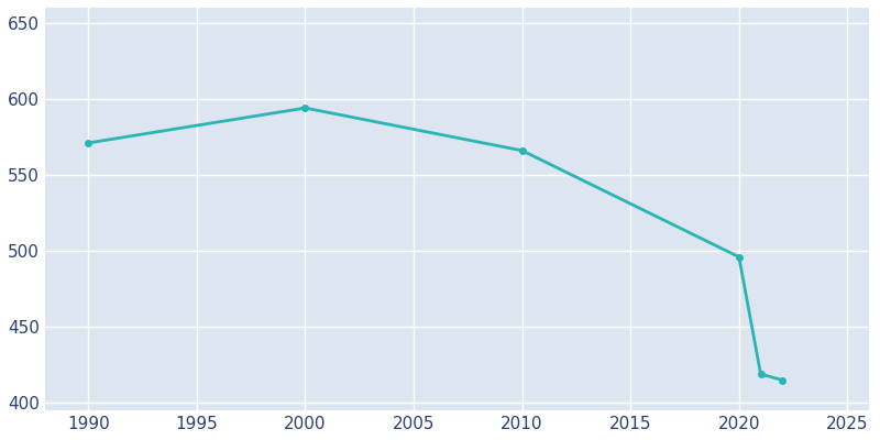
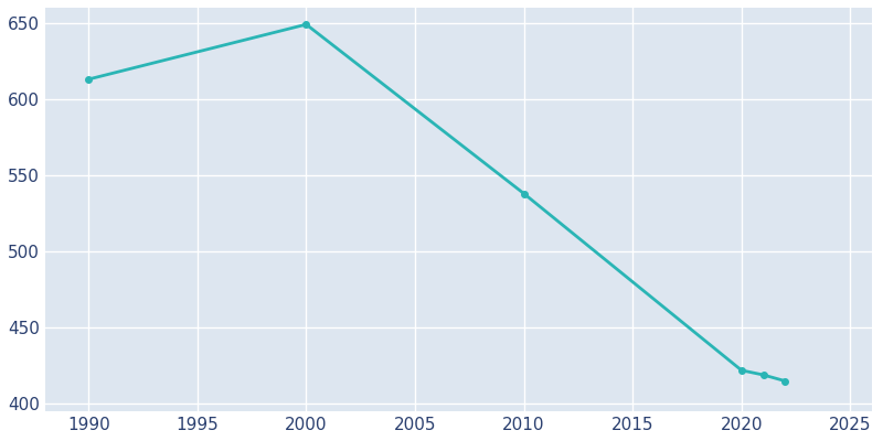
1990: 571 -> 613
2000: 594 -> 649
2010: 566 -> 538
2020: 496 -> 422
